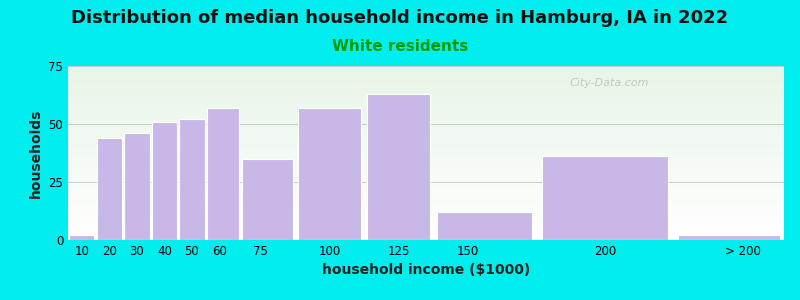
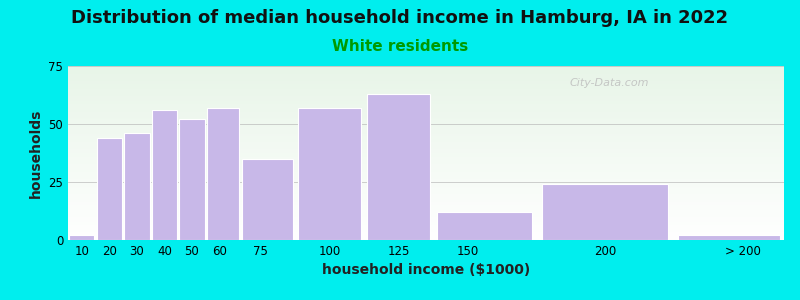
40: 51 -> 56
200: 36 -> 24
